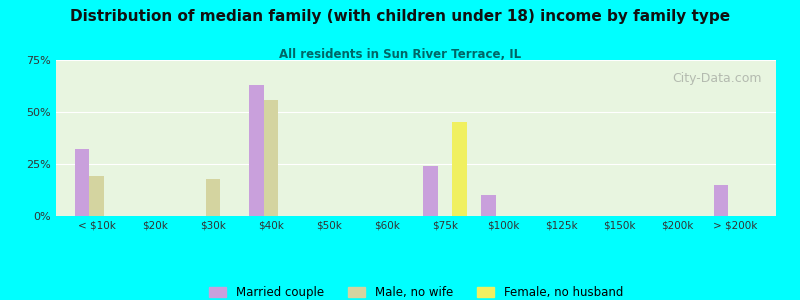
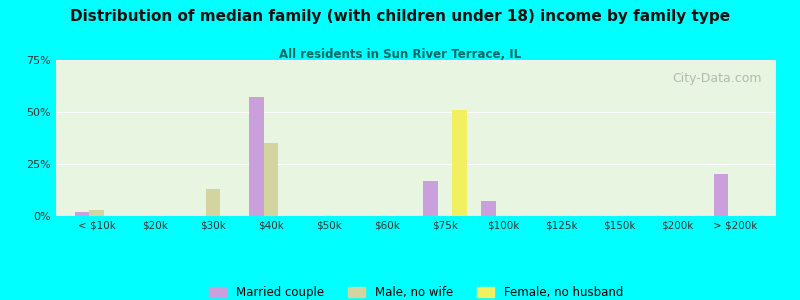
Married couple/< $10k: 32% -> 2%
Male, no wife/< $10k: 19% -> 3%
Male, no wife/$30k: 18% -> 13%
Married couple/$40k: 63% -> 57%
Male, no wife/$40k: 56% -> 35%
Married couple/$75k: 24% -> 17%
Female, no husband/$75k: 45% -> 51%
Married couple/$100k: 10% -> 7%
Married couple/> $200k: 15% -> 20%
